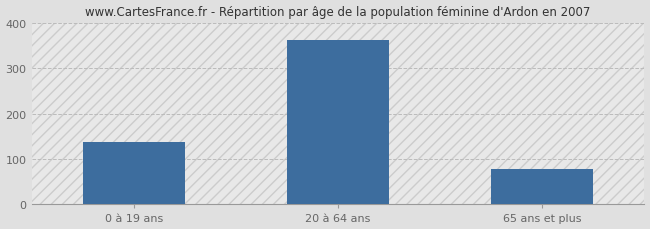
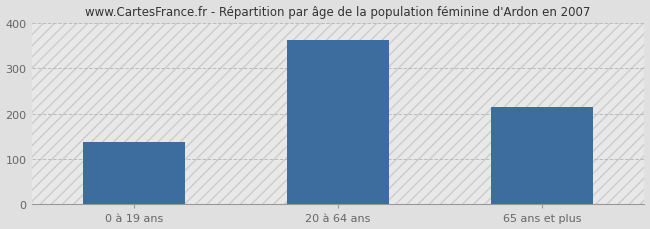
65 ans et plus: 77 -> 215
